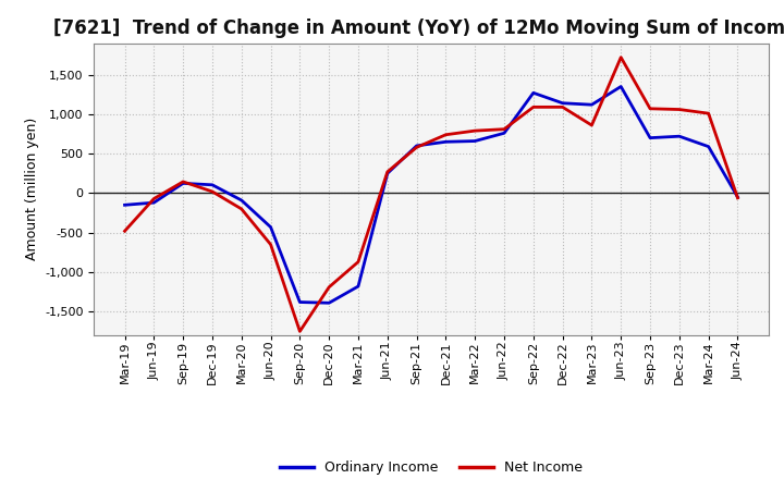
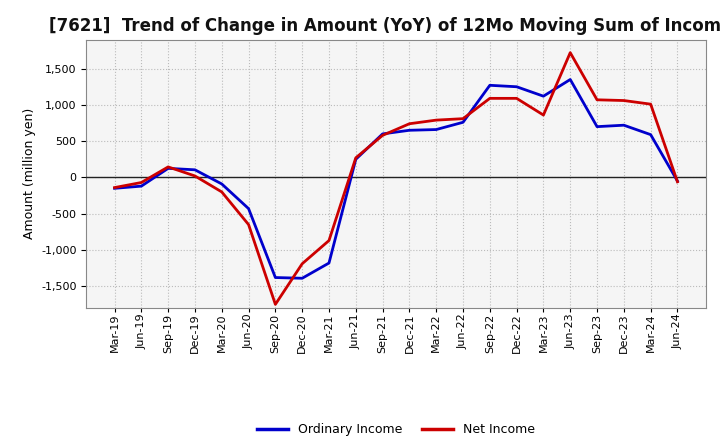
Net Income/Mar-19: -480 -> -140
Ordinary Income/Dec-22: 1,140 -> 1,250
